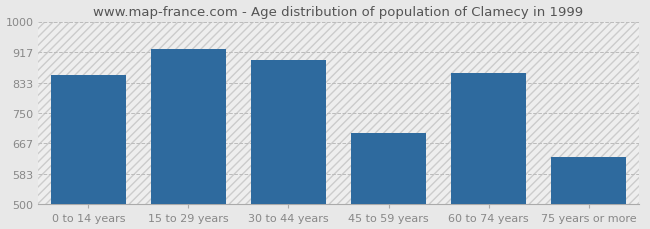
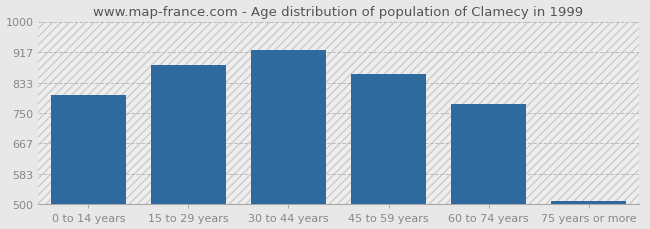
0 to 14 years: 855 -> 800
15 to 29 years: 925 -> 882
30 to 44 years: 895 -> 922
45 to 59 years: 695 -> 857
60 to 74 years: 860 -> 775
75 years or more: 630 -> 510
